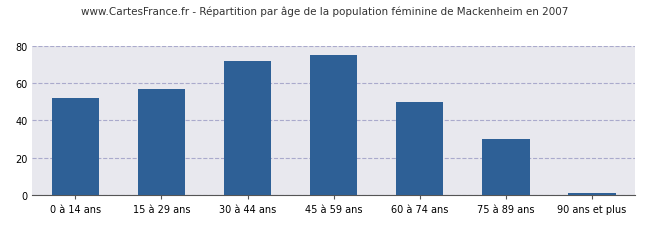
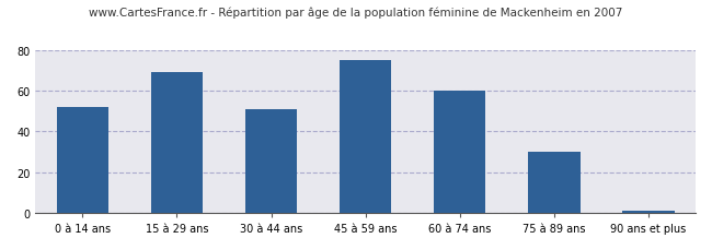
15 à 29 ans: 57 -> 69
30 à 44 ans: 72 -> 51
60 à 74 ans: 50 -> 60
